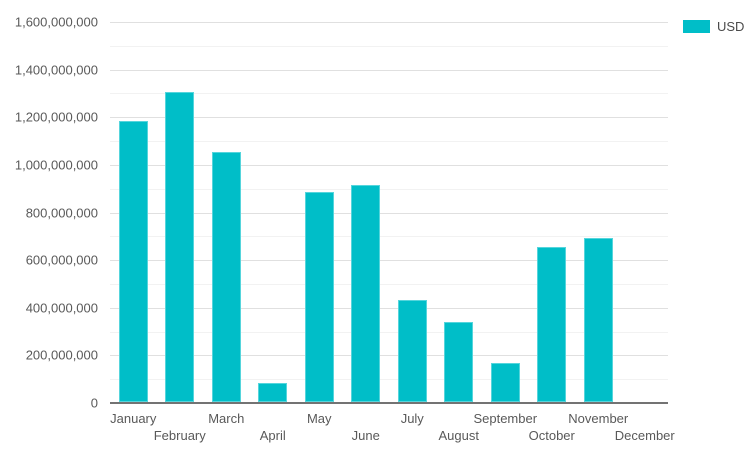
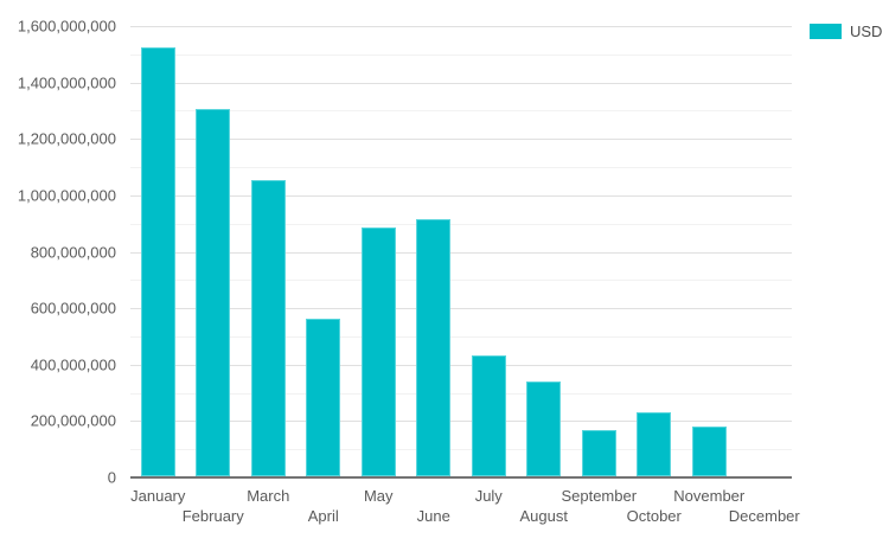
January: 1180000000 -> 1520000000
April: 80000000 -> 560000000
October: 650000000 -> 220000000
November: 690000000 -> 180000000
